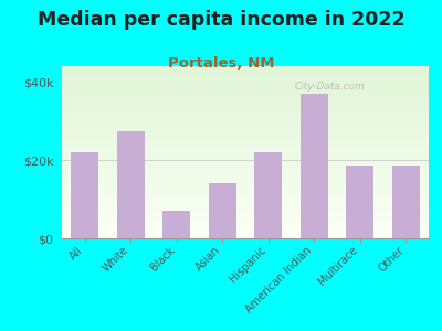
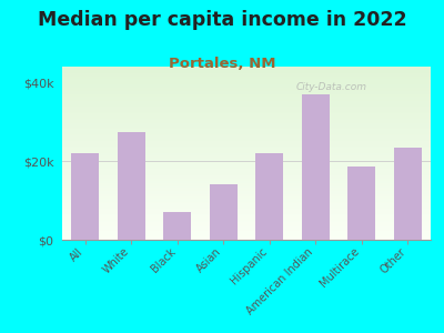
Other: $18.5k -> $23.5k
